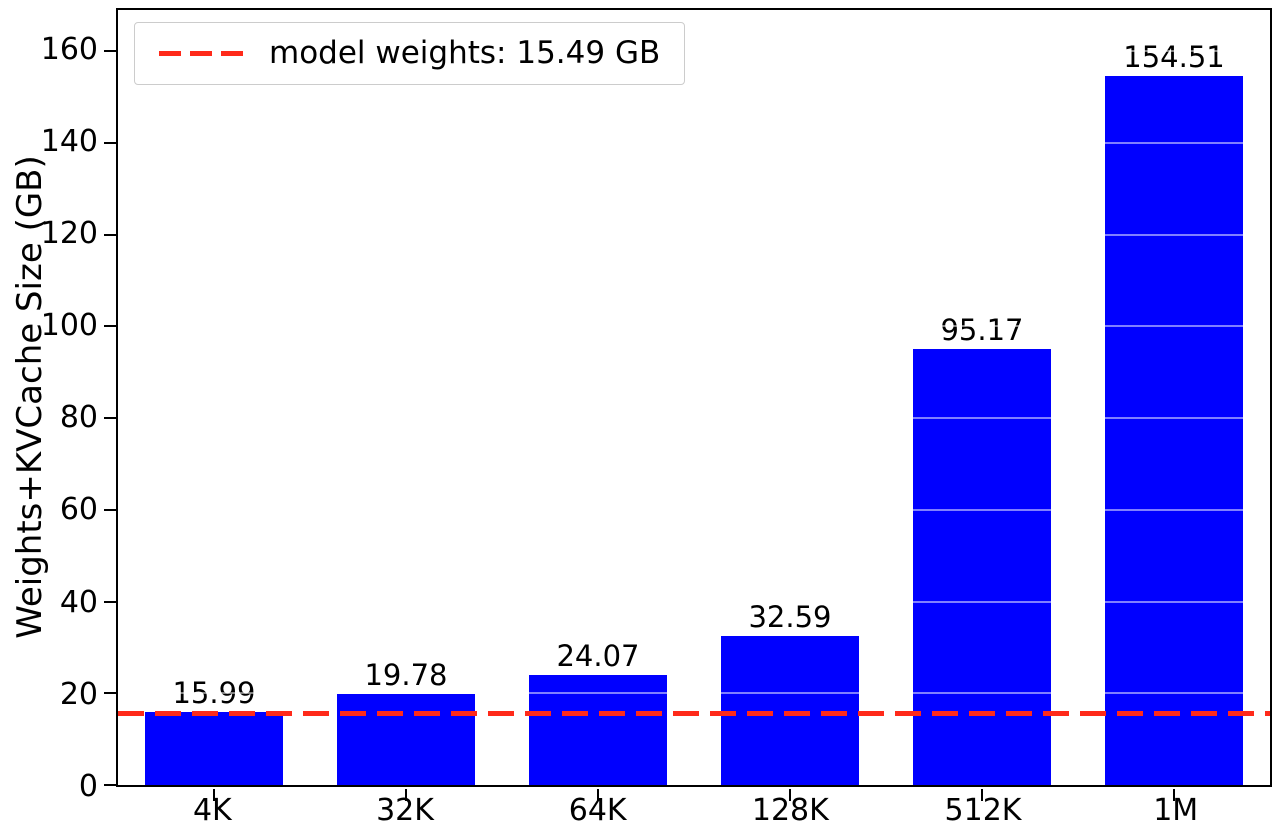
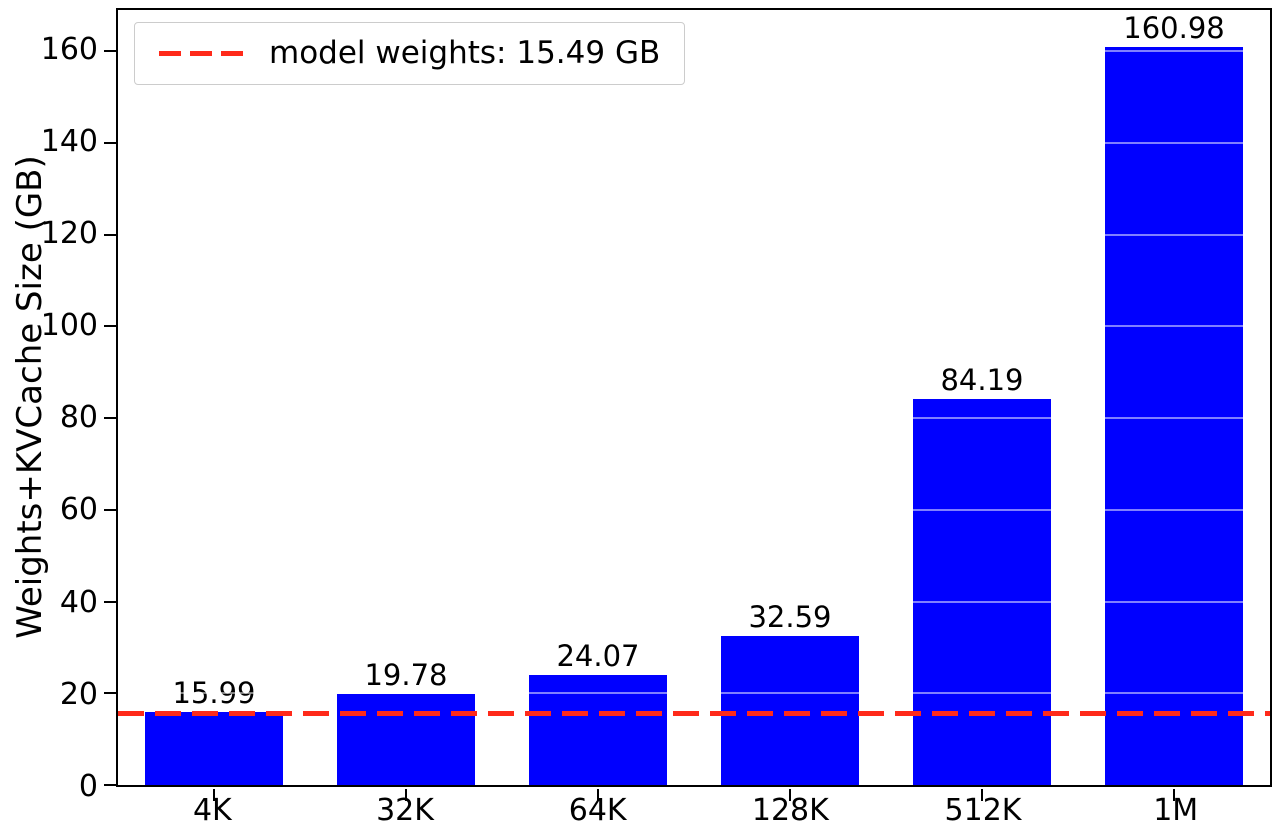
512K: 95.17 -> 84.19
1M: 154.51 -> 160.98
